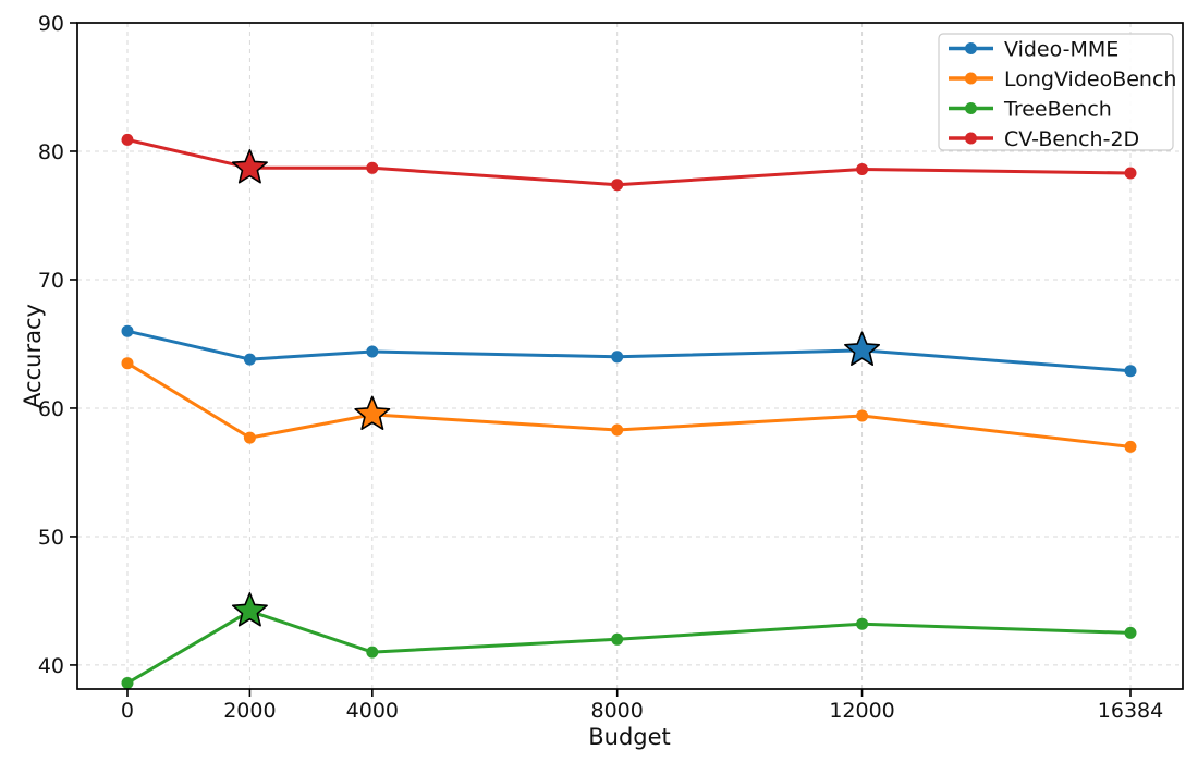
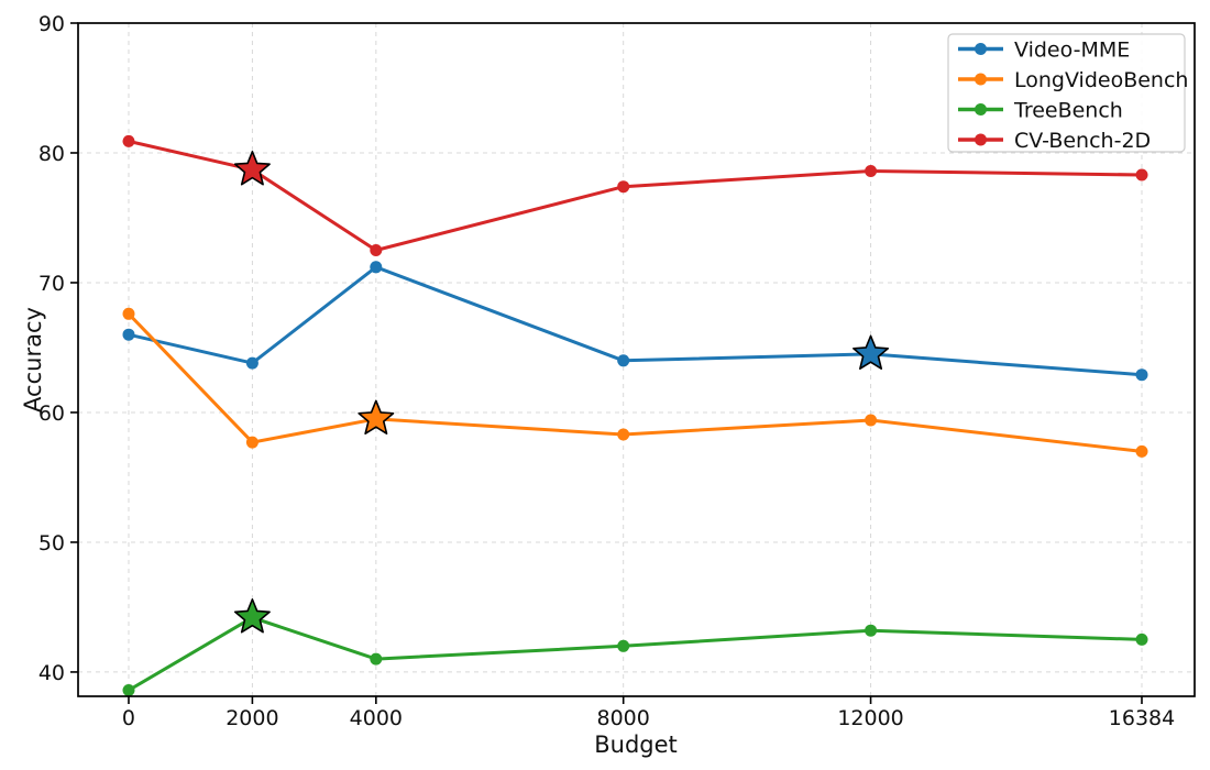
LongVideoBench/0: 63.5 -> 67.6
Video-MME/4000: 64.4 -> 71.2
CV-Bench-2D/4000: 78.7 -> 72.5
